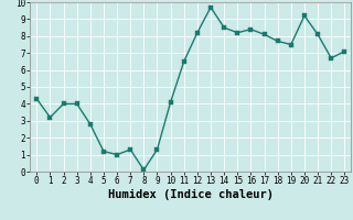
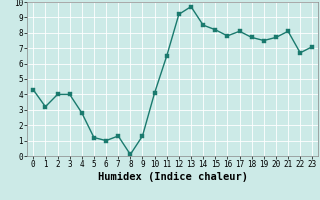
12: 8.2 -> 9.2
16: 8.4 -> 7.8
20: 9.2 -> 7.7
